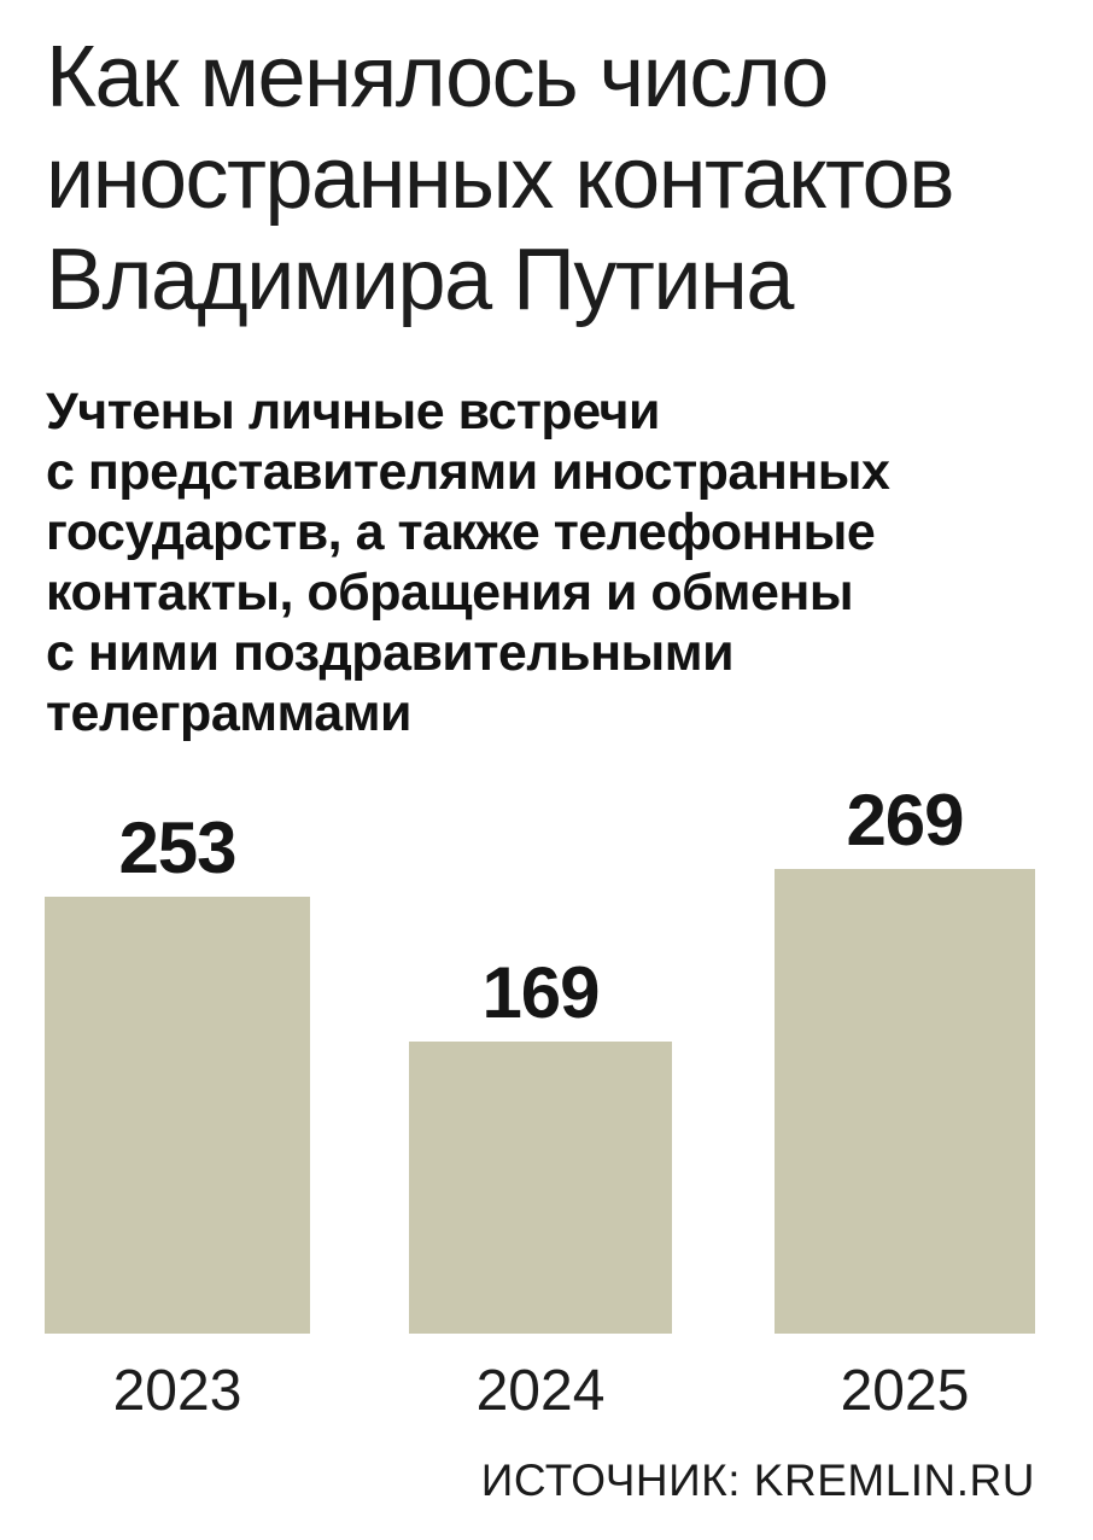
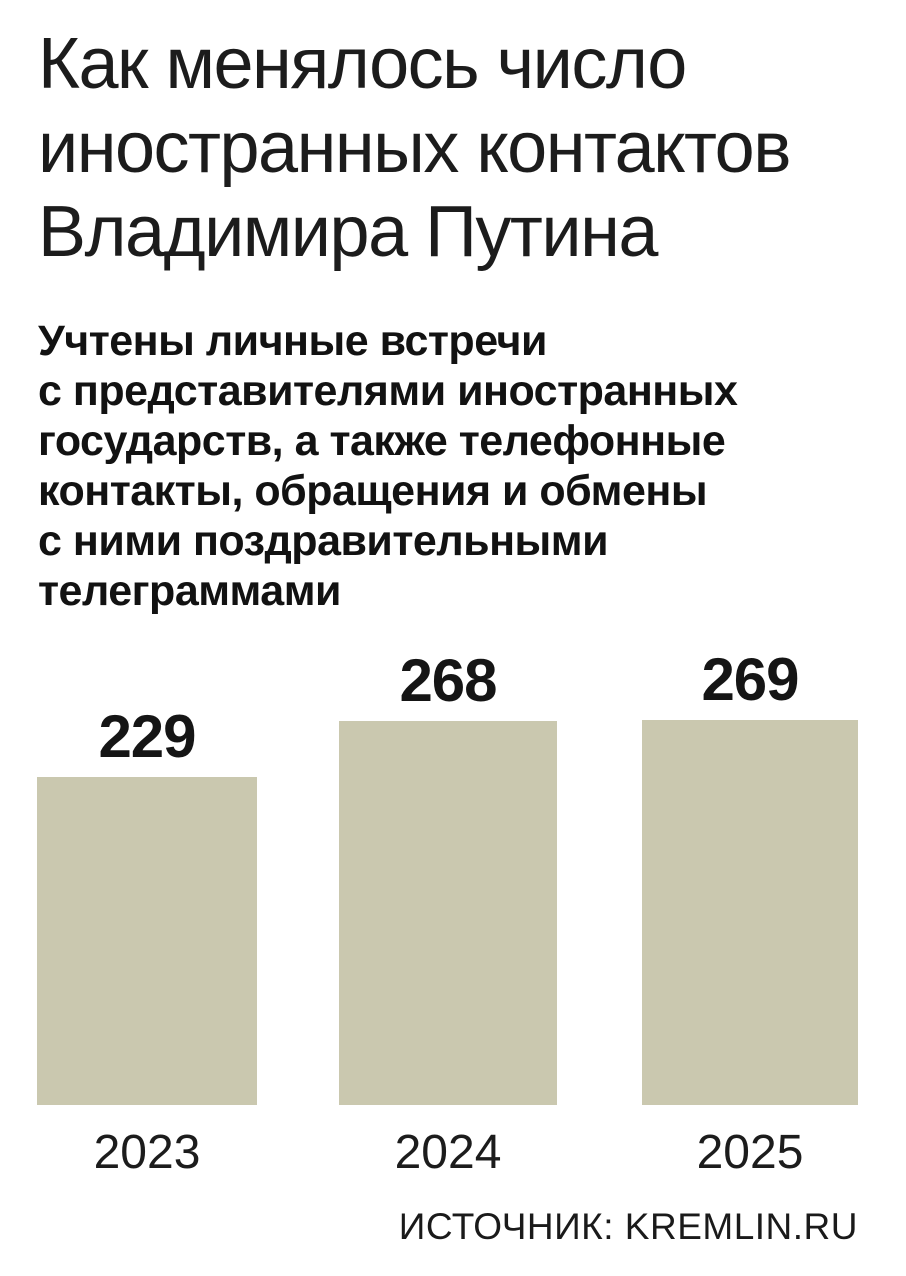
2023: 253 -> 229
2024: 169 -> 268
